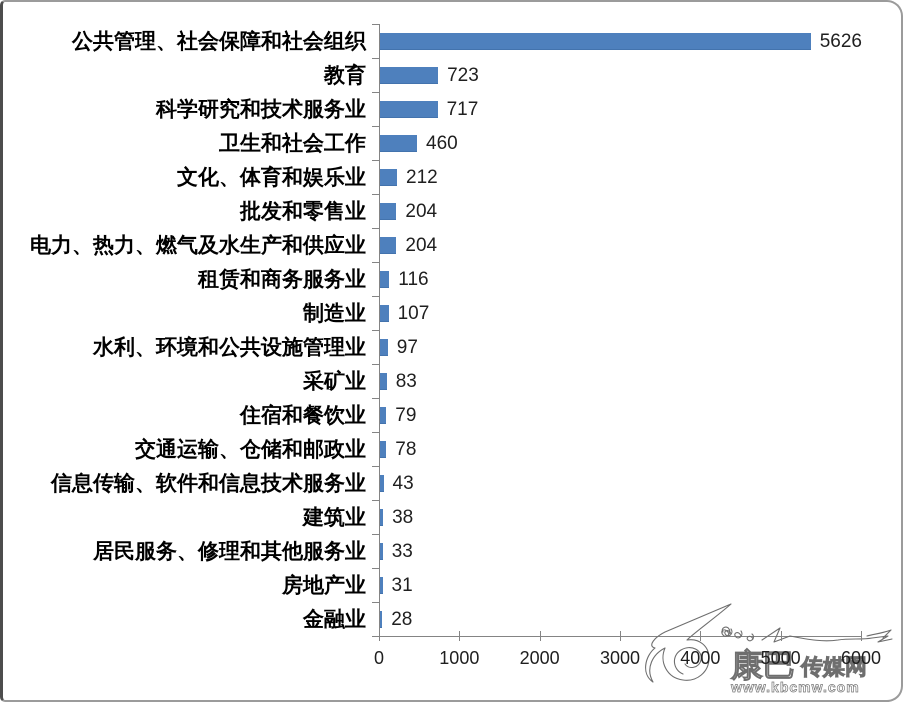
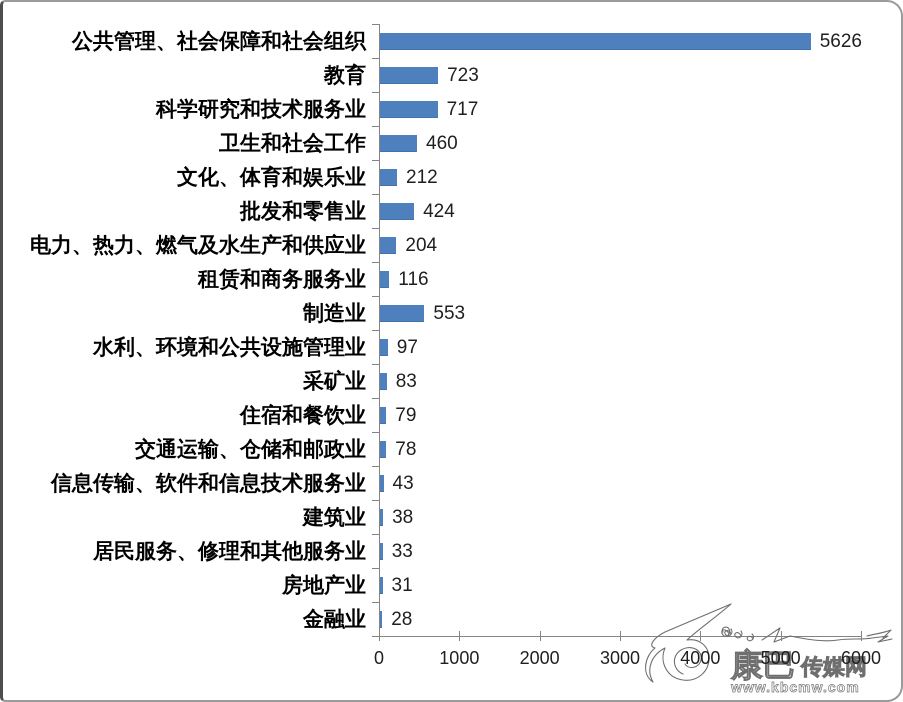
批发和零售业: 204 -> 424
制造业: 107 -> 553
